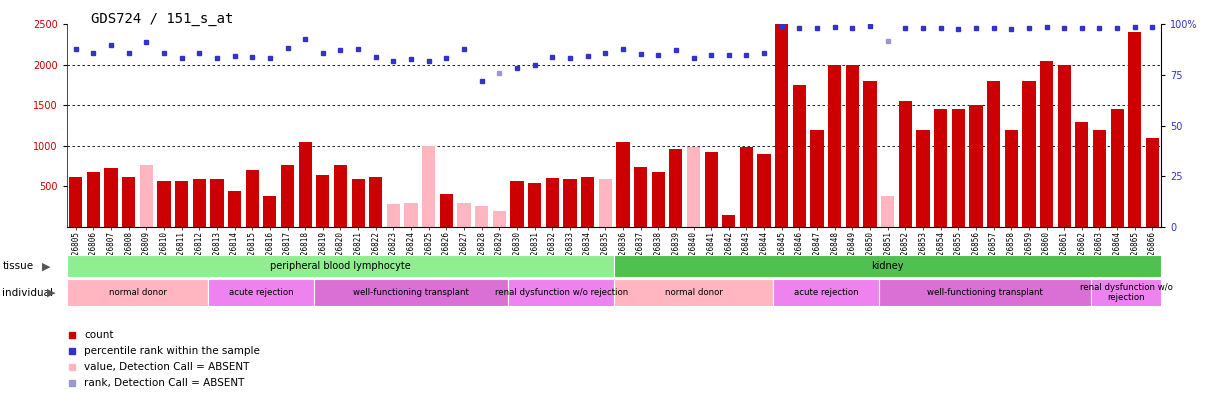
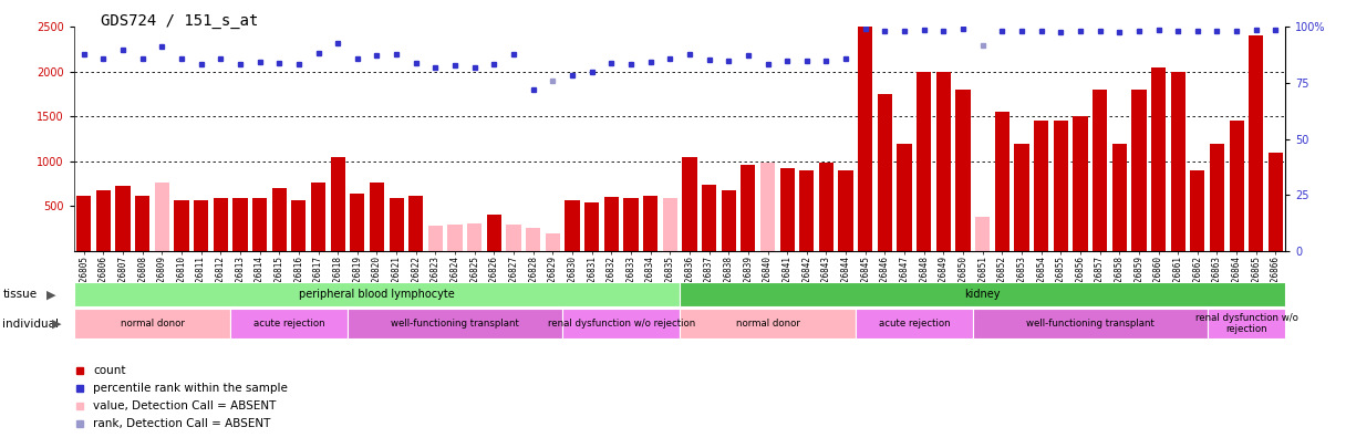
GSM26814: 440 -> 590
GSM26816: 380 -> 560
GSM26825: 1000 -> 310
GSM26842: 140 -> 900
GSM26862: 1300 -> 900
